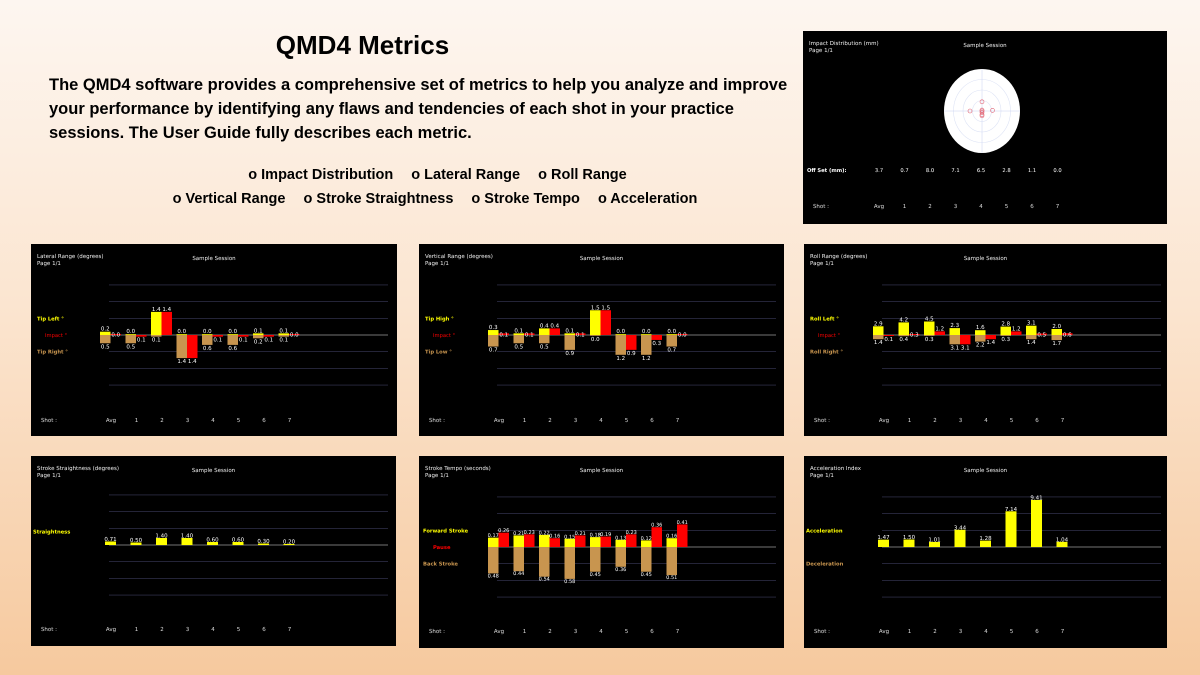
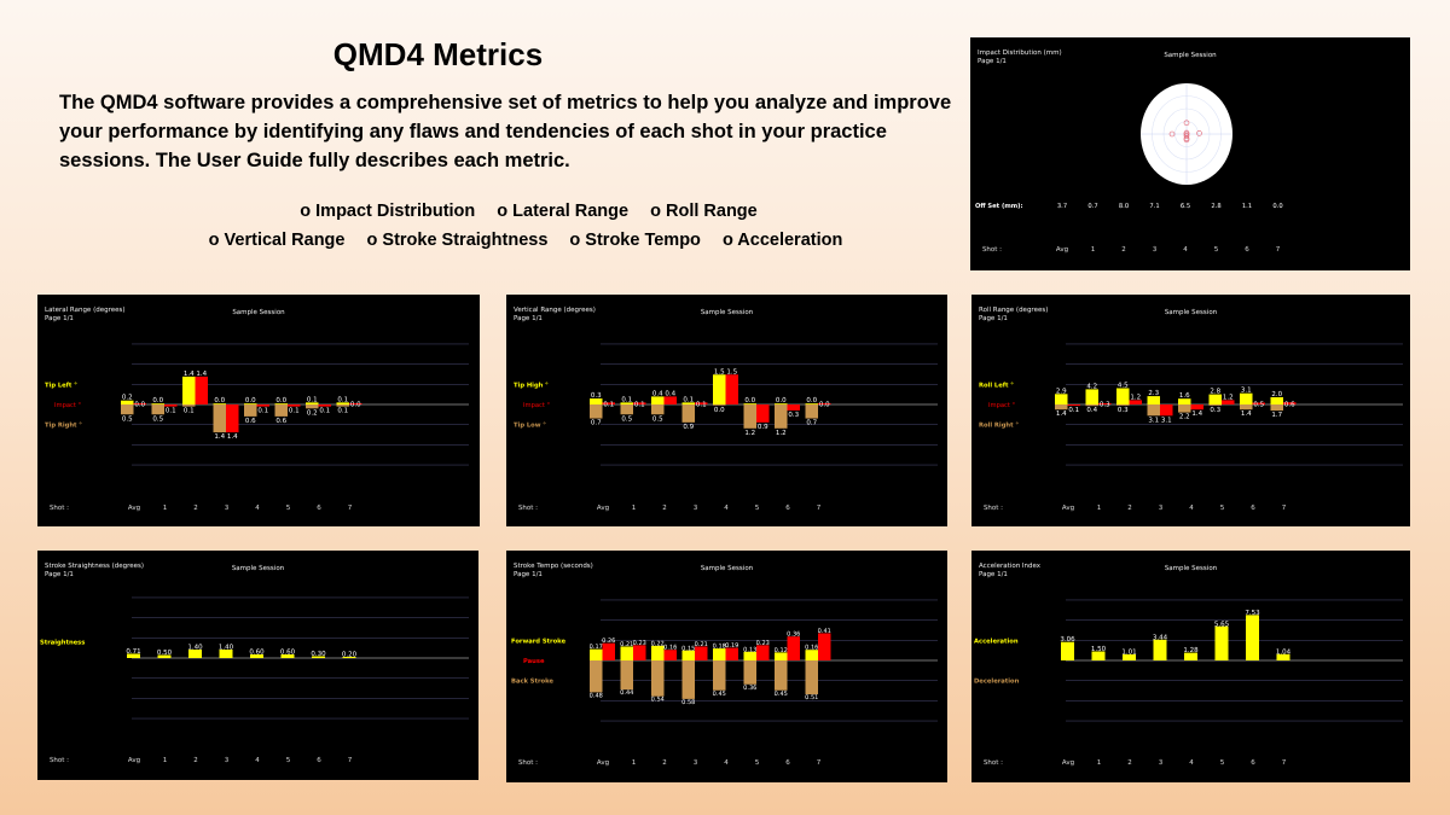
Acceleration Index/Avg: 1.47 -> 3.06
Acceleration Index/5: 7.14 -> 5.65
Acceleration Index/6: 9.41 -> 7.53
